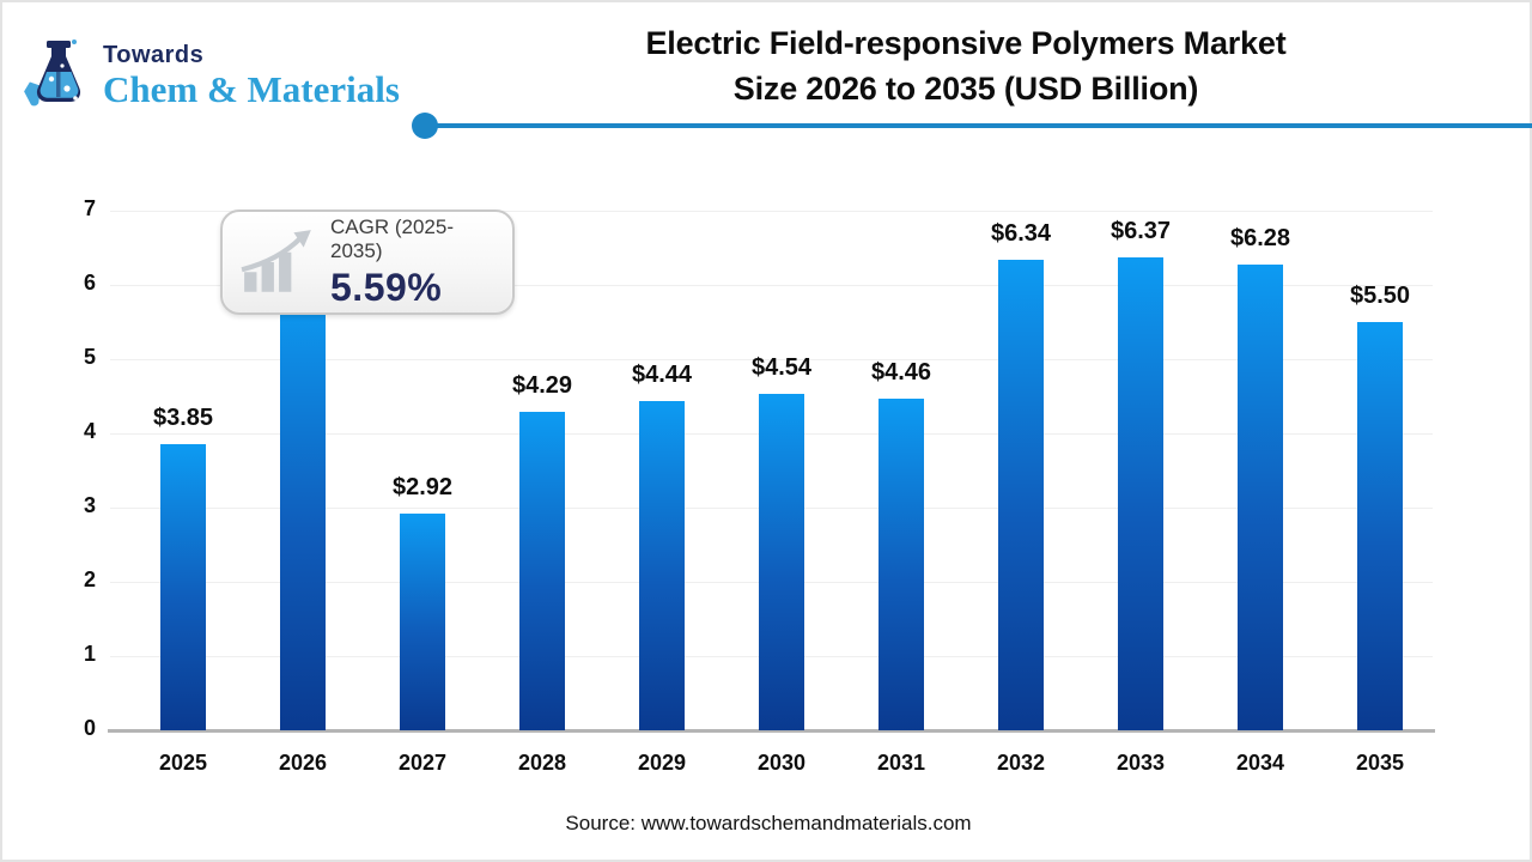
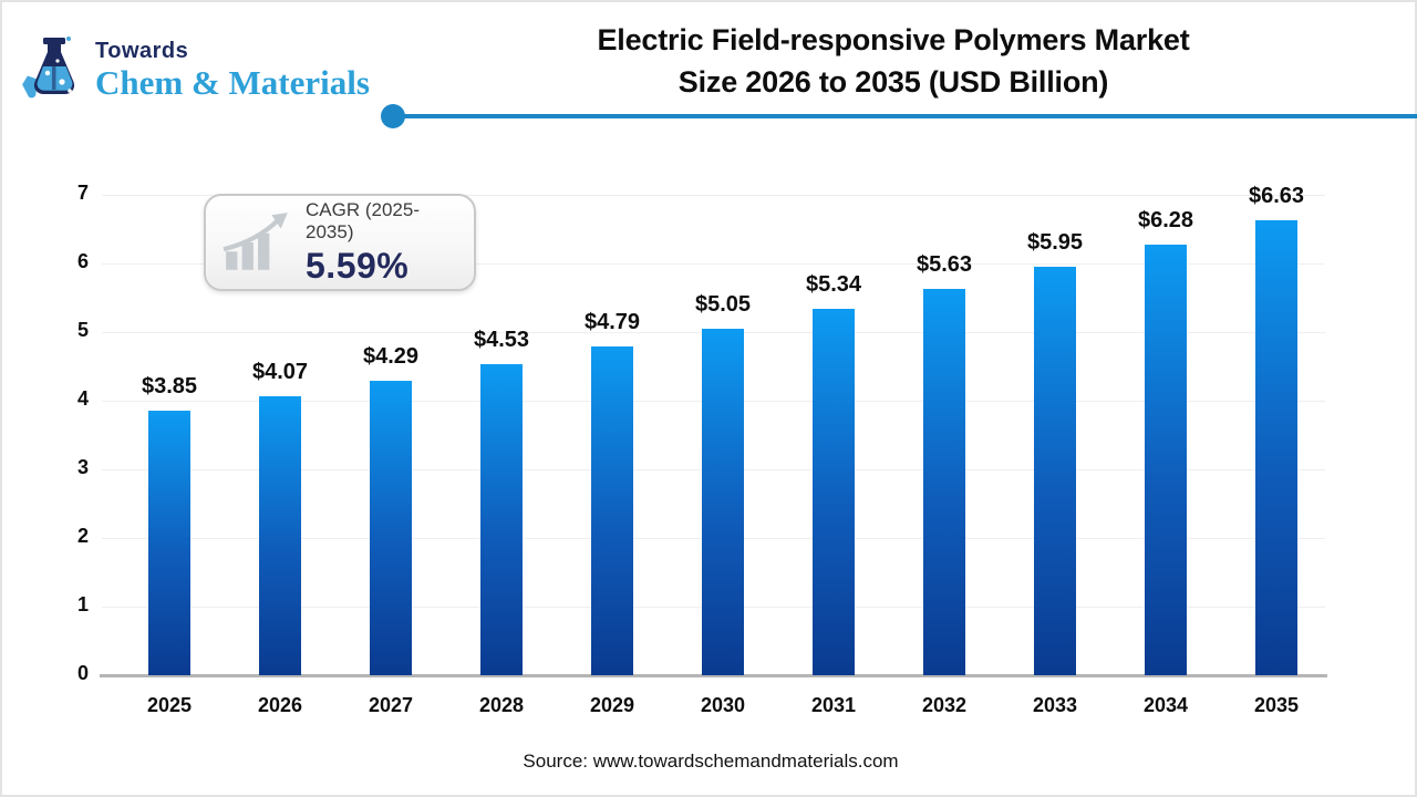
2026: $5.92 -> $4.07
2027: $2.92 -> $4.29
2028: $4.29 -> $4.53
2029: $4.44 -> $4.79
2030: $4.54 -> $5.05
2031: $4.46 -> $5.34
2032: $6.34 -> $5.63
2033: $6.37 -> $5.95
2035: $5.50 -> $6.63
